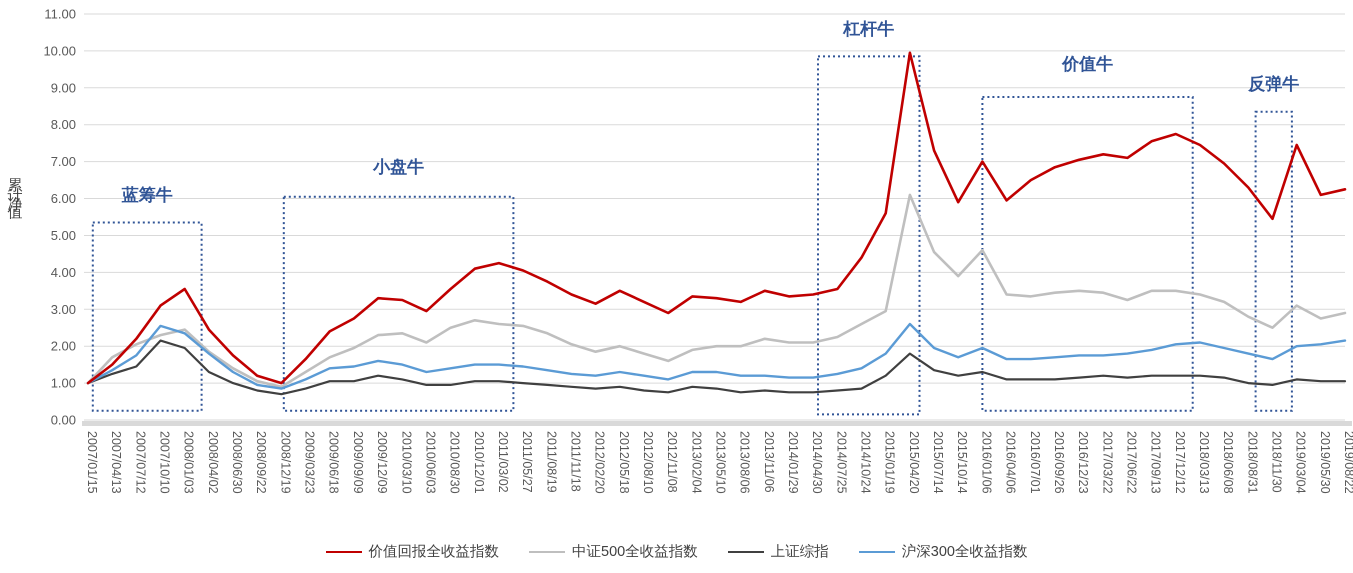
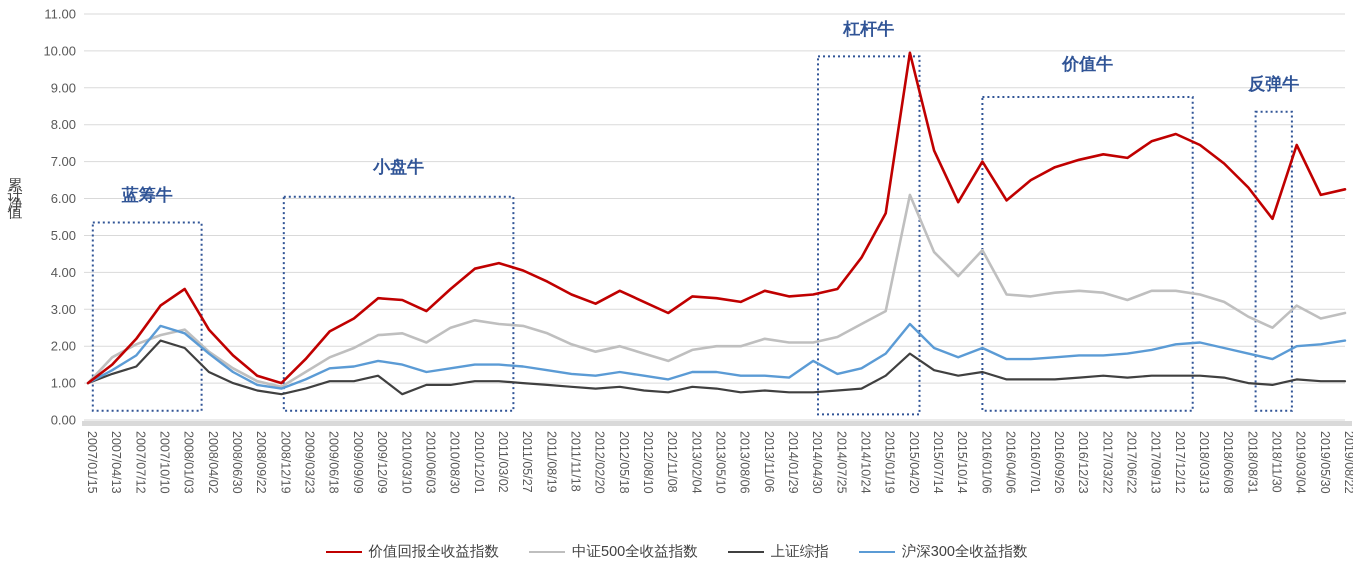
上证综指/2010/03/10: 1.1 -> 0.7
沪深300全收益指数/2014/04/30: 1.1 -> 1.6
